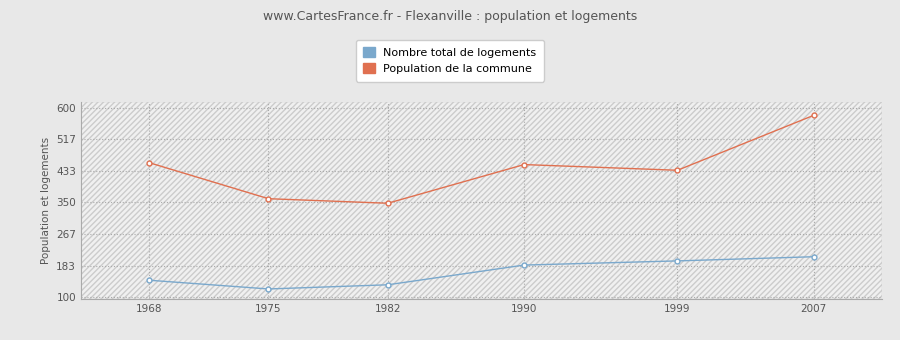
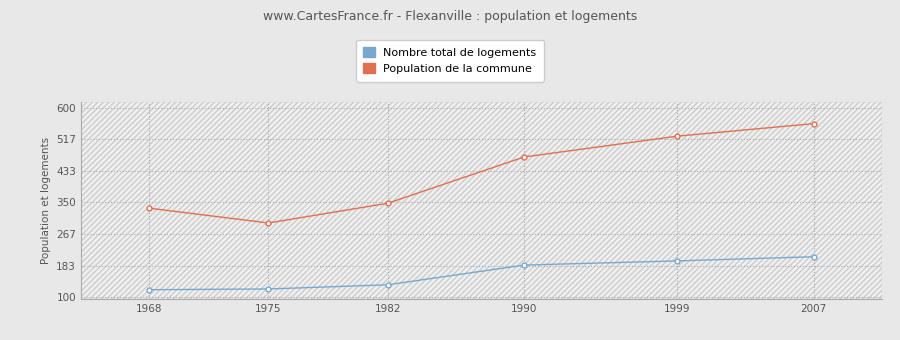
Population de la commune/1968: 455 -> 335
Nombre total de logements/1968: 145 -> 120
Population de la commune/1975: 360 -> 296
Population de la commune/1990: 450 -> 470
Population de la commune/1999: 435 -> 525
Population de la commune/2007: 580 -> 558
